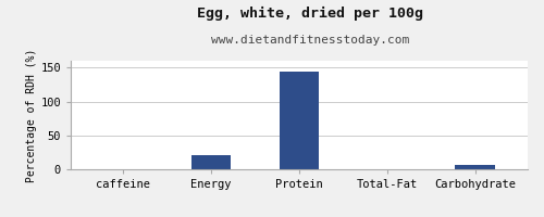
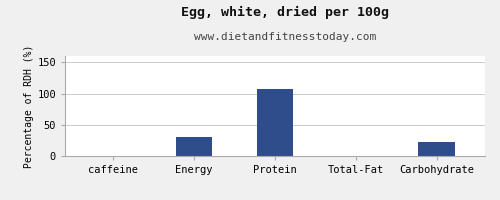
Energy: 21 -> 30
Protein: 144 -> 108
Carbohydrate: 7 -> 22
